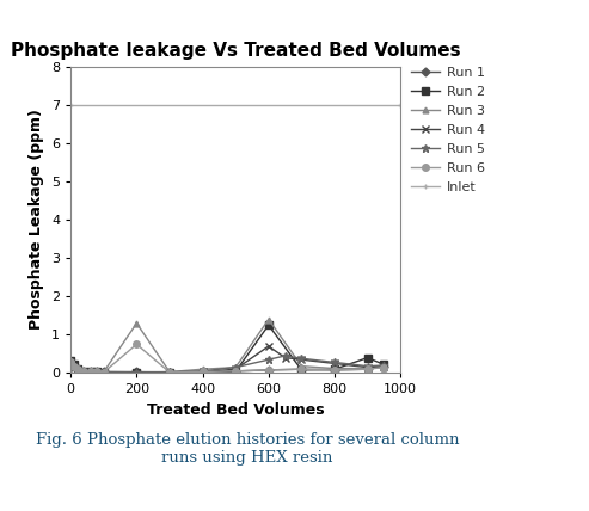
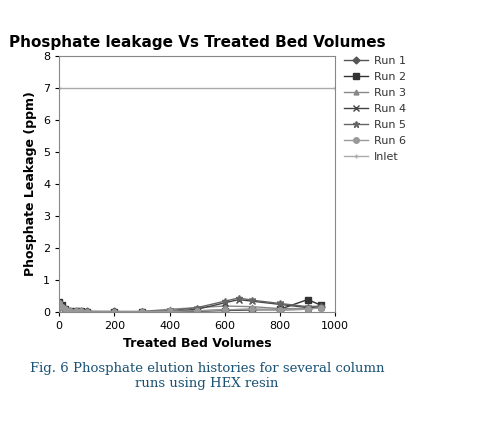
Run 3/200: 1.30 -> 0.03
Run 6/200: 0.75 -> 0.02
Run 2/600: 1.25 -> 0.06
Run 3/600: 1.40 -> 0.20
Run 4/600: 0.70 -> 0.30
